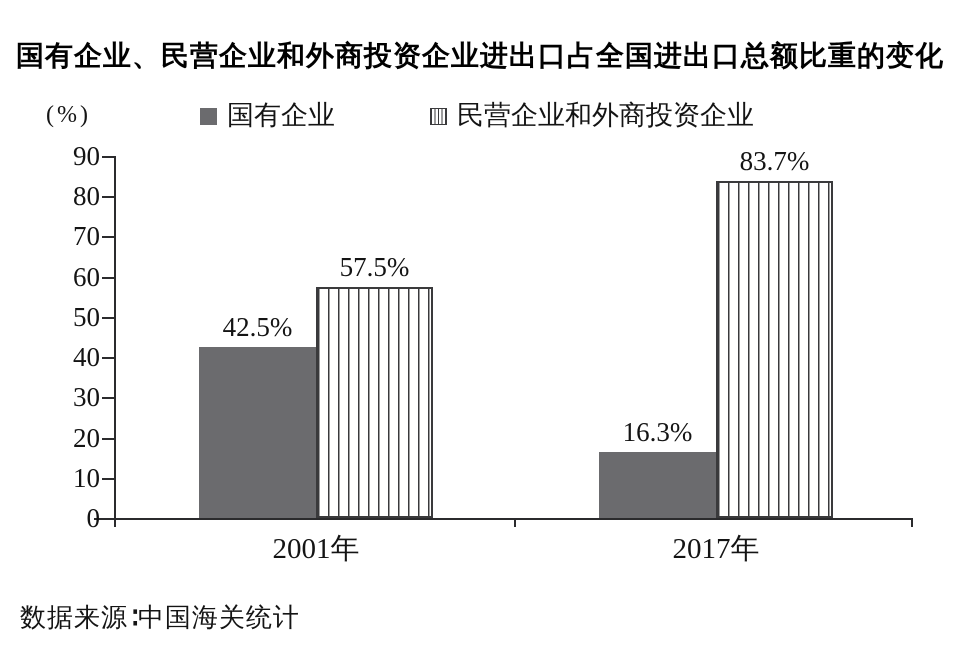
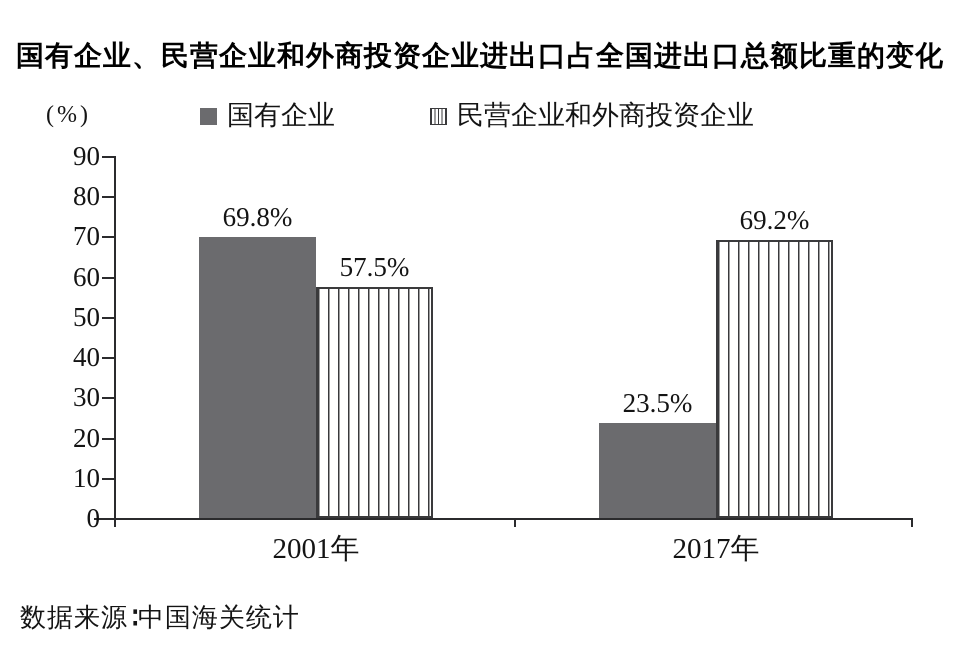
国有企业/2001年: 42.5% -> 69.8%
国有企业/2017年: 16.3% -> 23.5%
民营企业和外商投资企业/2017年: 83.7% -> 69.2%
